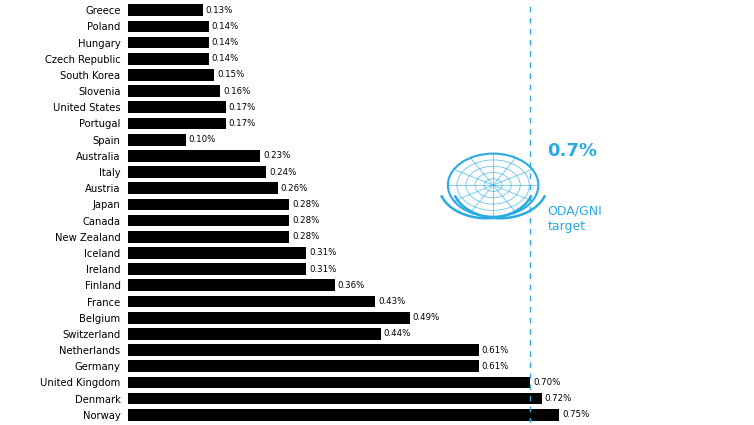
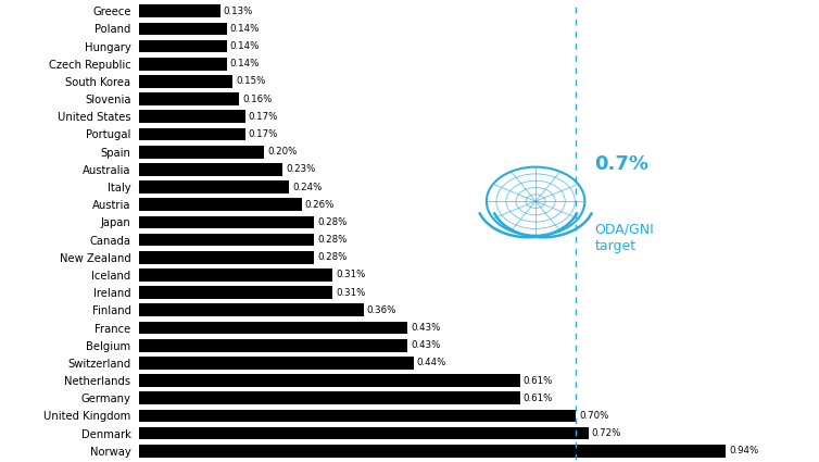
Spain: 0.10% -> 0.20%
Belgium: 0.49% -> 0.43%
Norway: 0.75% -> 0.94%
